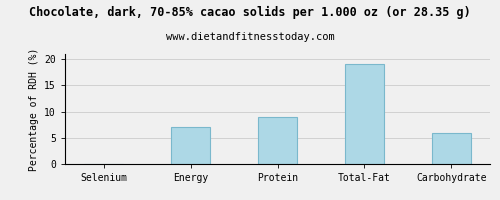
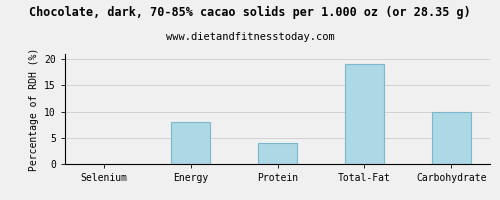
Energy: 7 -> 8
Protein: 9 -> 4
Carbohydrate: 6 -> 10
